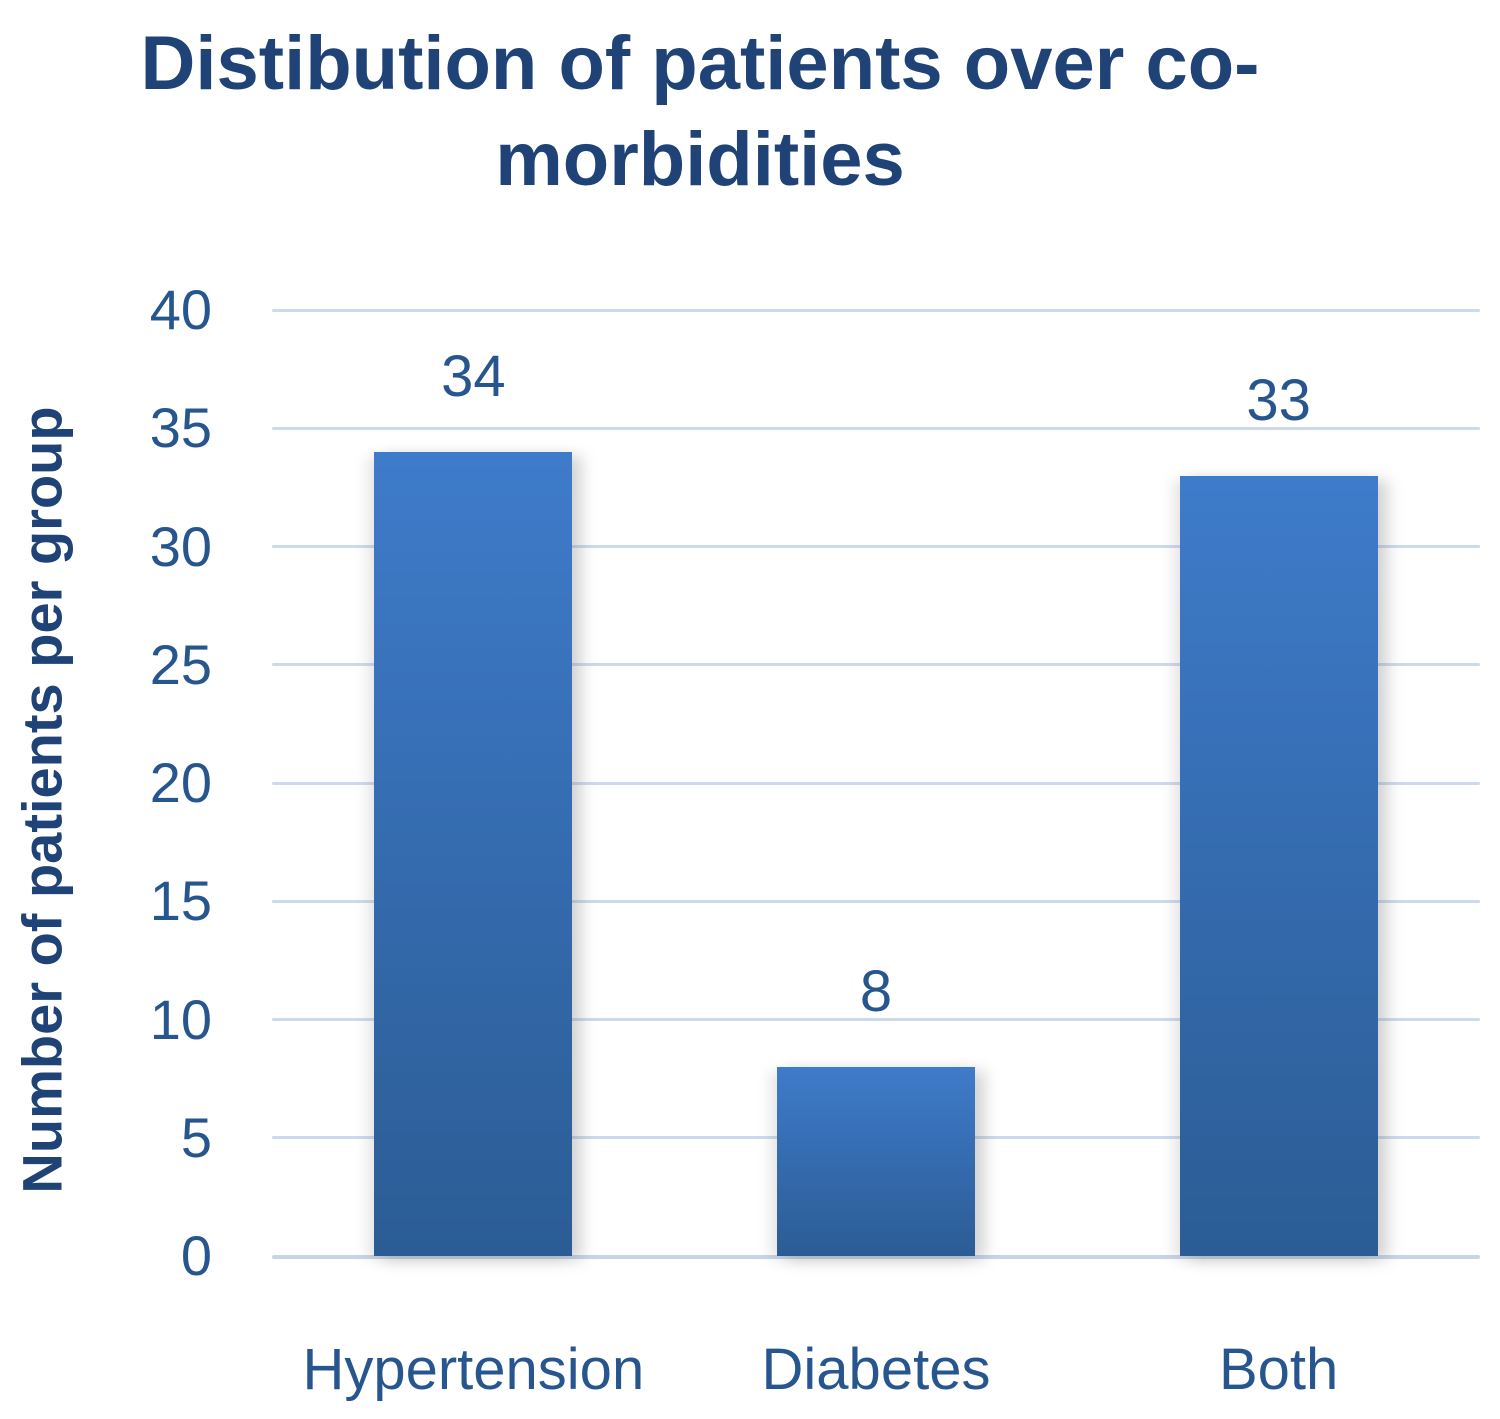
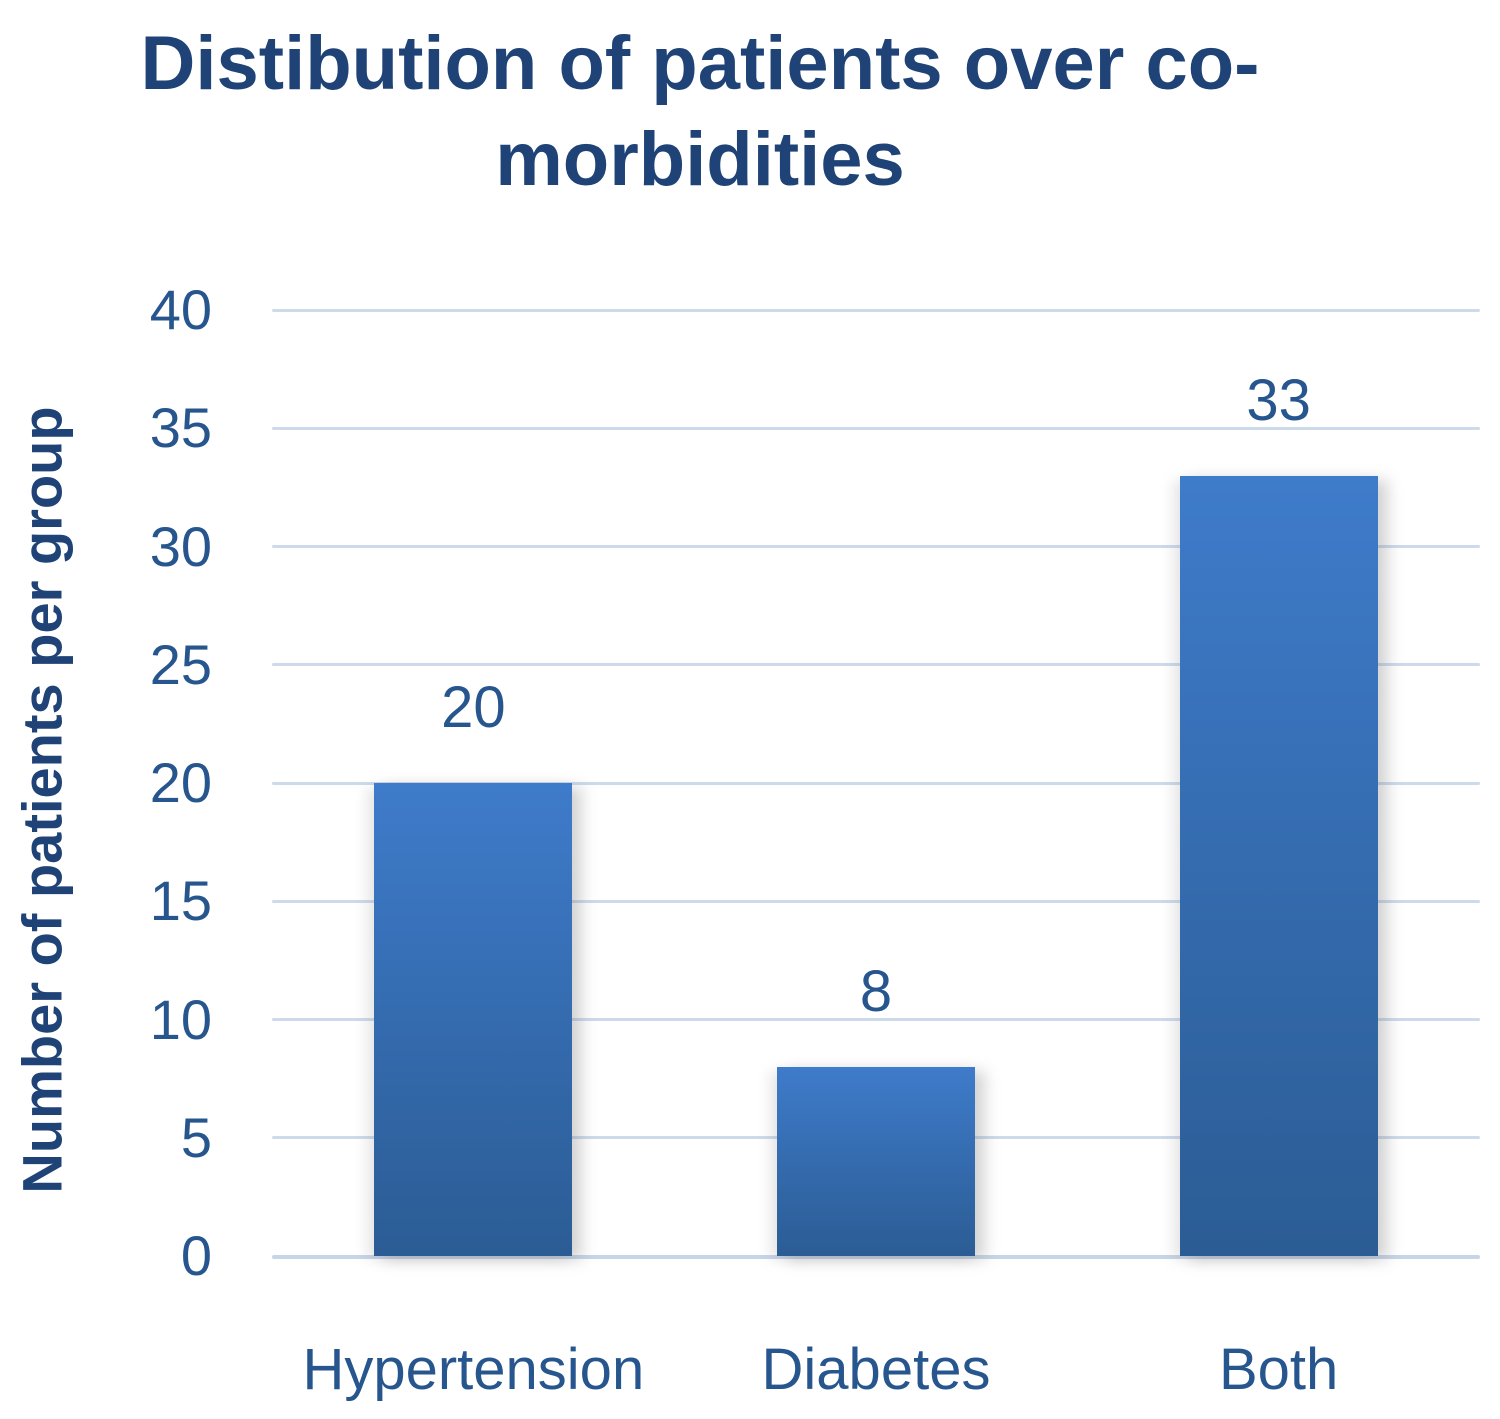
Hypertension: 34 -> 20
